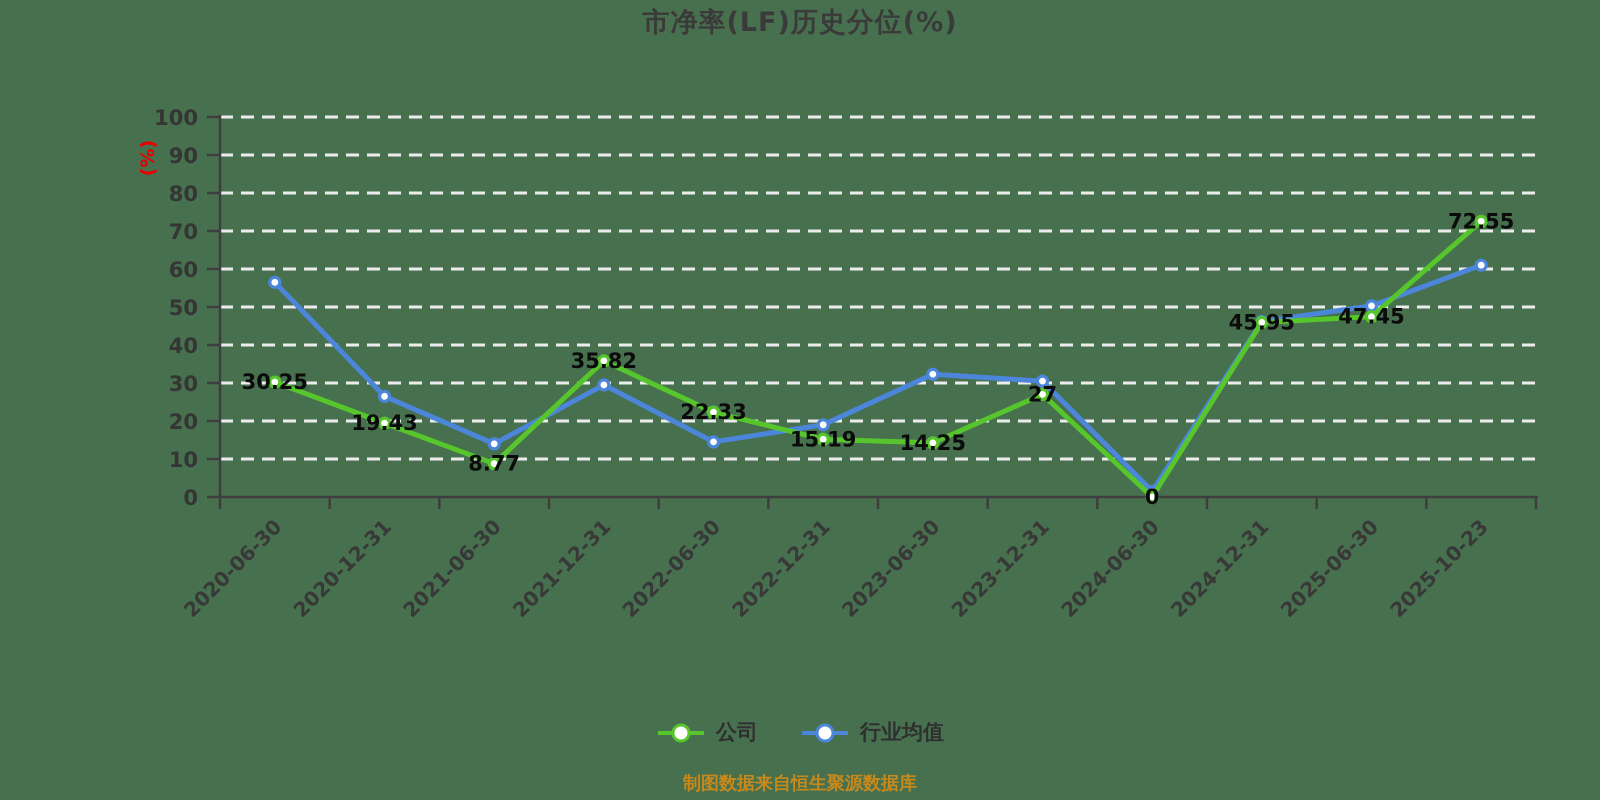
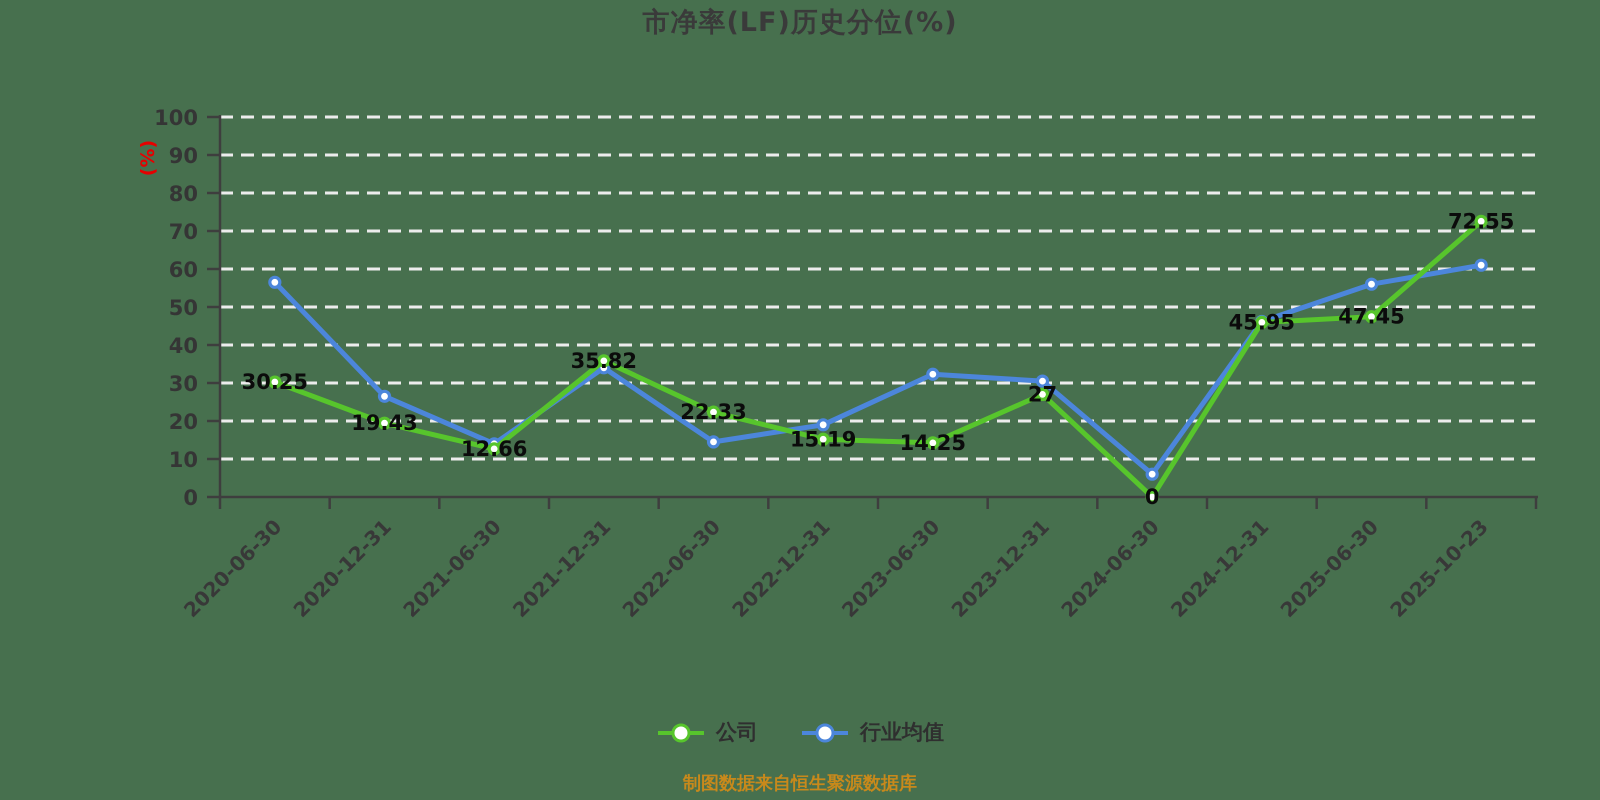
公司/2021-06-30: 8.77 -> 12.66
行业均值/2021-12-31: 30 -> 34
行业均值/2024-06-30: 2 -> 6
行业均值/2025-06-30: 50 -> 56
